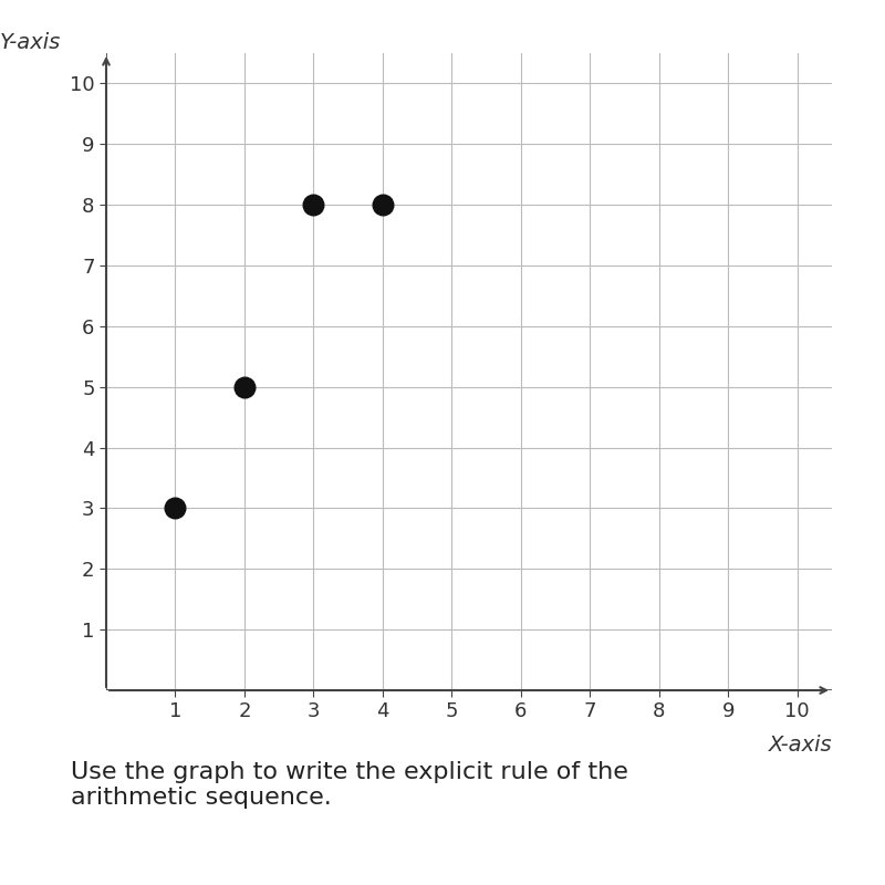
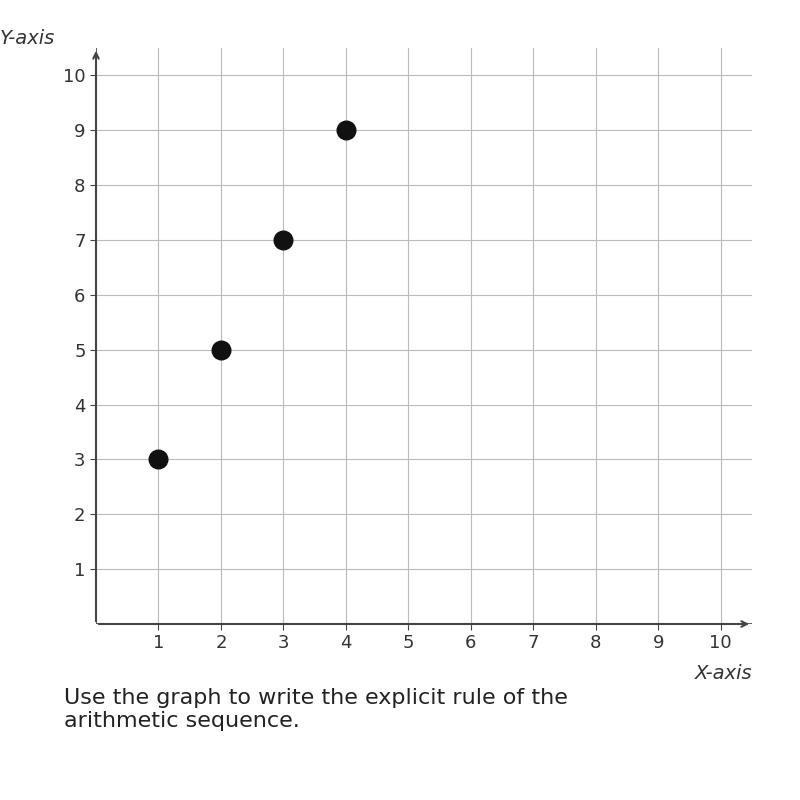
3: 8 -> 7
4: 8 -> 9
